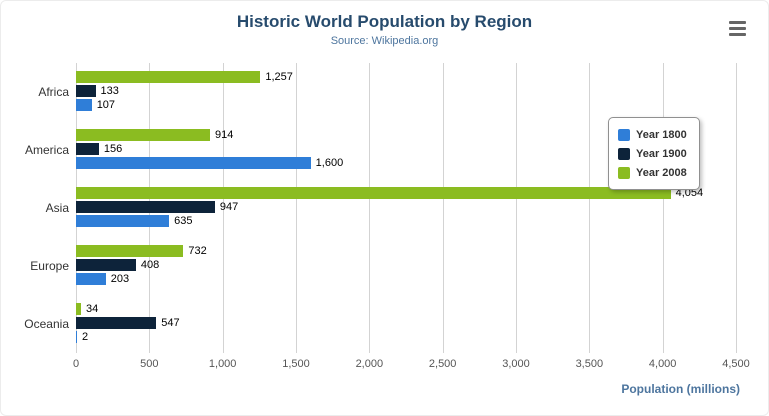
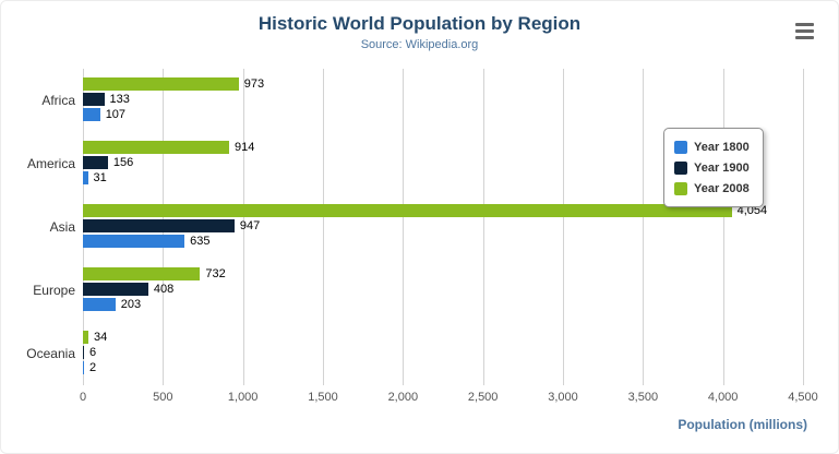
Year 2008/Africa: 1,257 -> 973
Year 1800/America: 1,600 -> 31
Year 1900/Oceania: 547 -> 6
